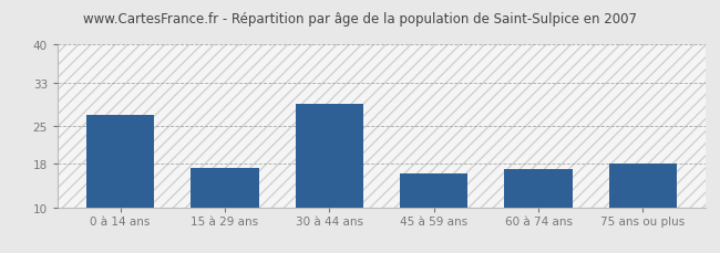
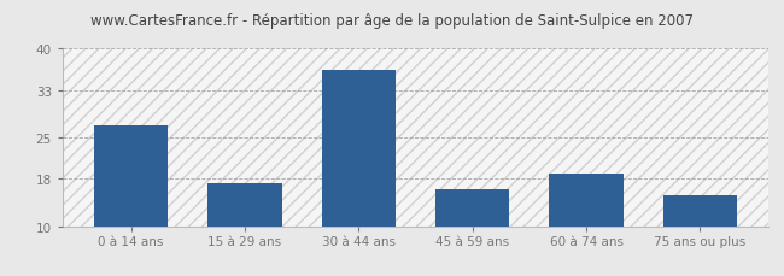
30 à 44 ans: 29.0 -> 36.5
60 à 74 ans: 17.0 -> 18.8
75 ans ou plus: 18.0 -> 15.2
